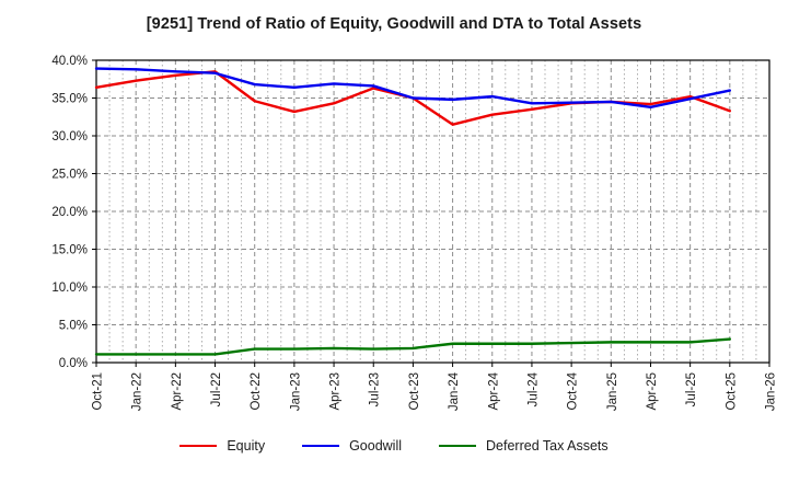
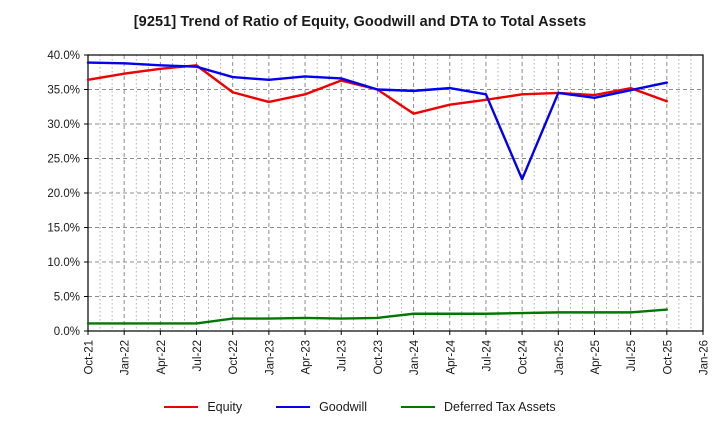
Goodwill/Oct-24: 34% -> 22%
